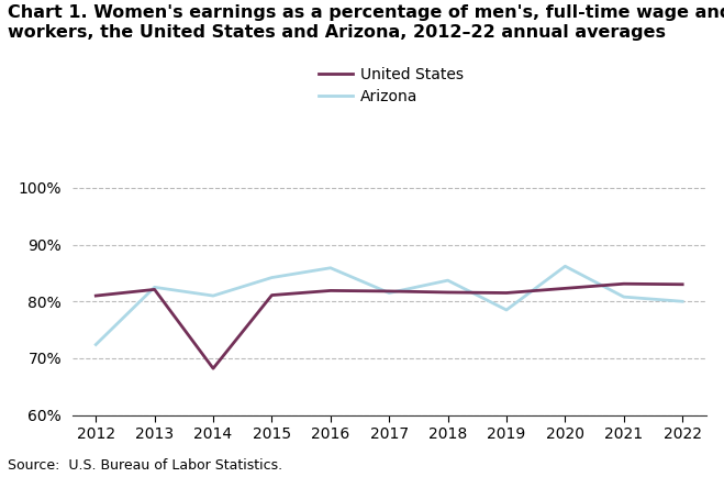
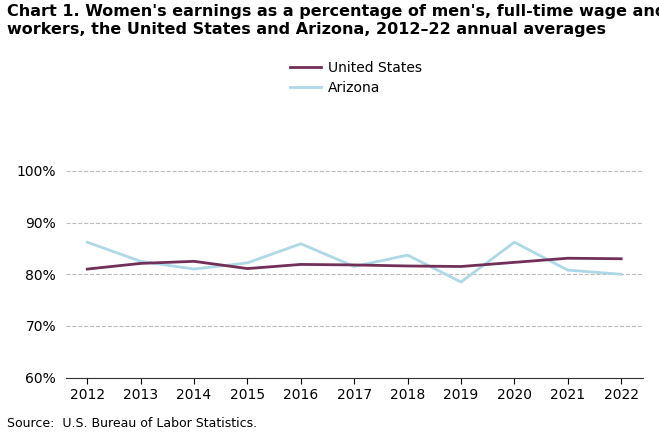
Arizona/2012: 72.4% -> 86.2%
United States/2014: 68.2% -> 82.5%
Arizona/2015: 84.2% -> 82.2%
